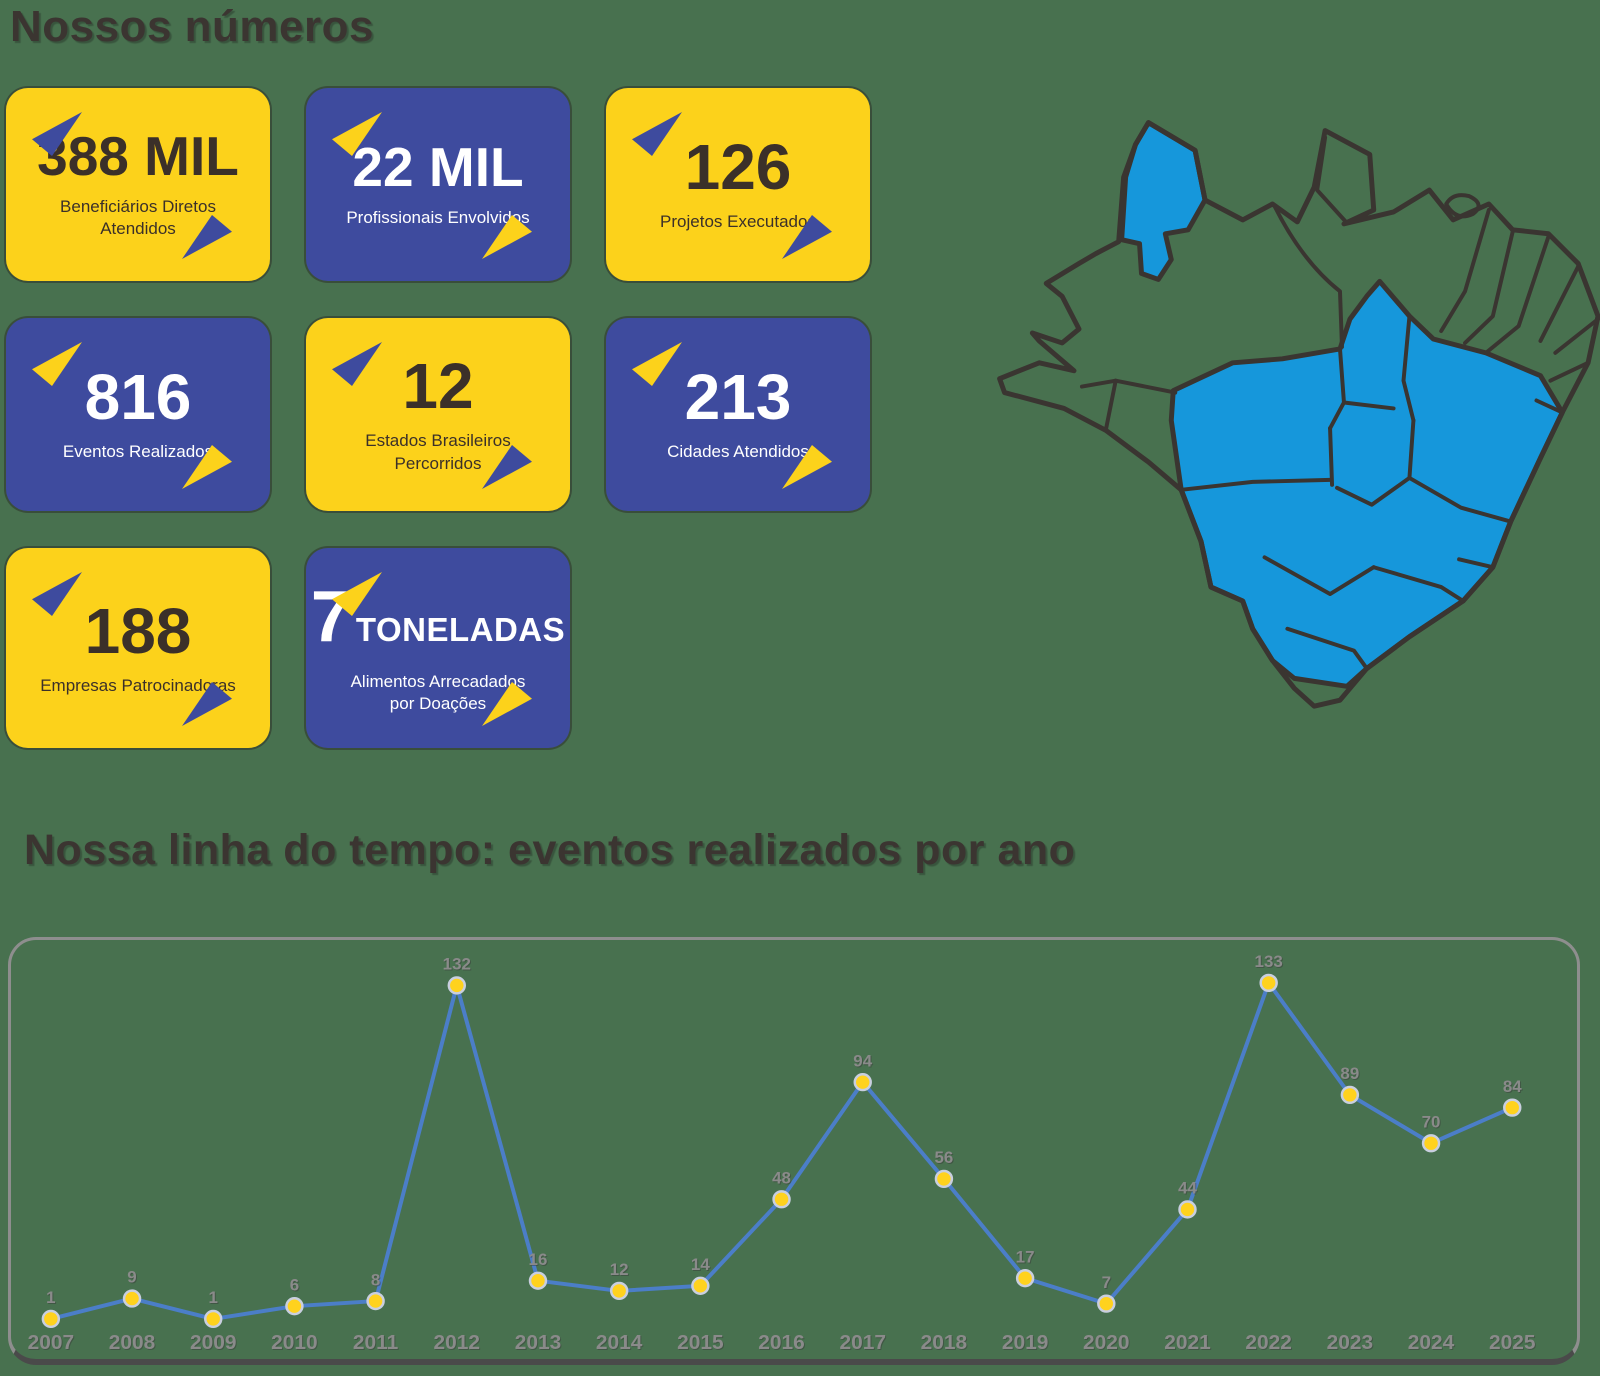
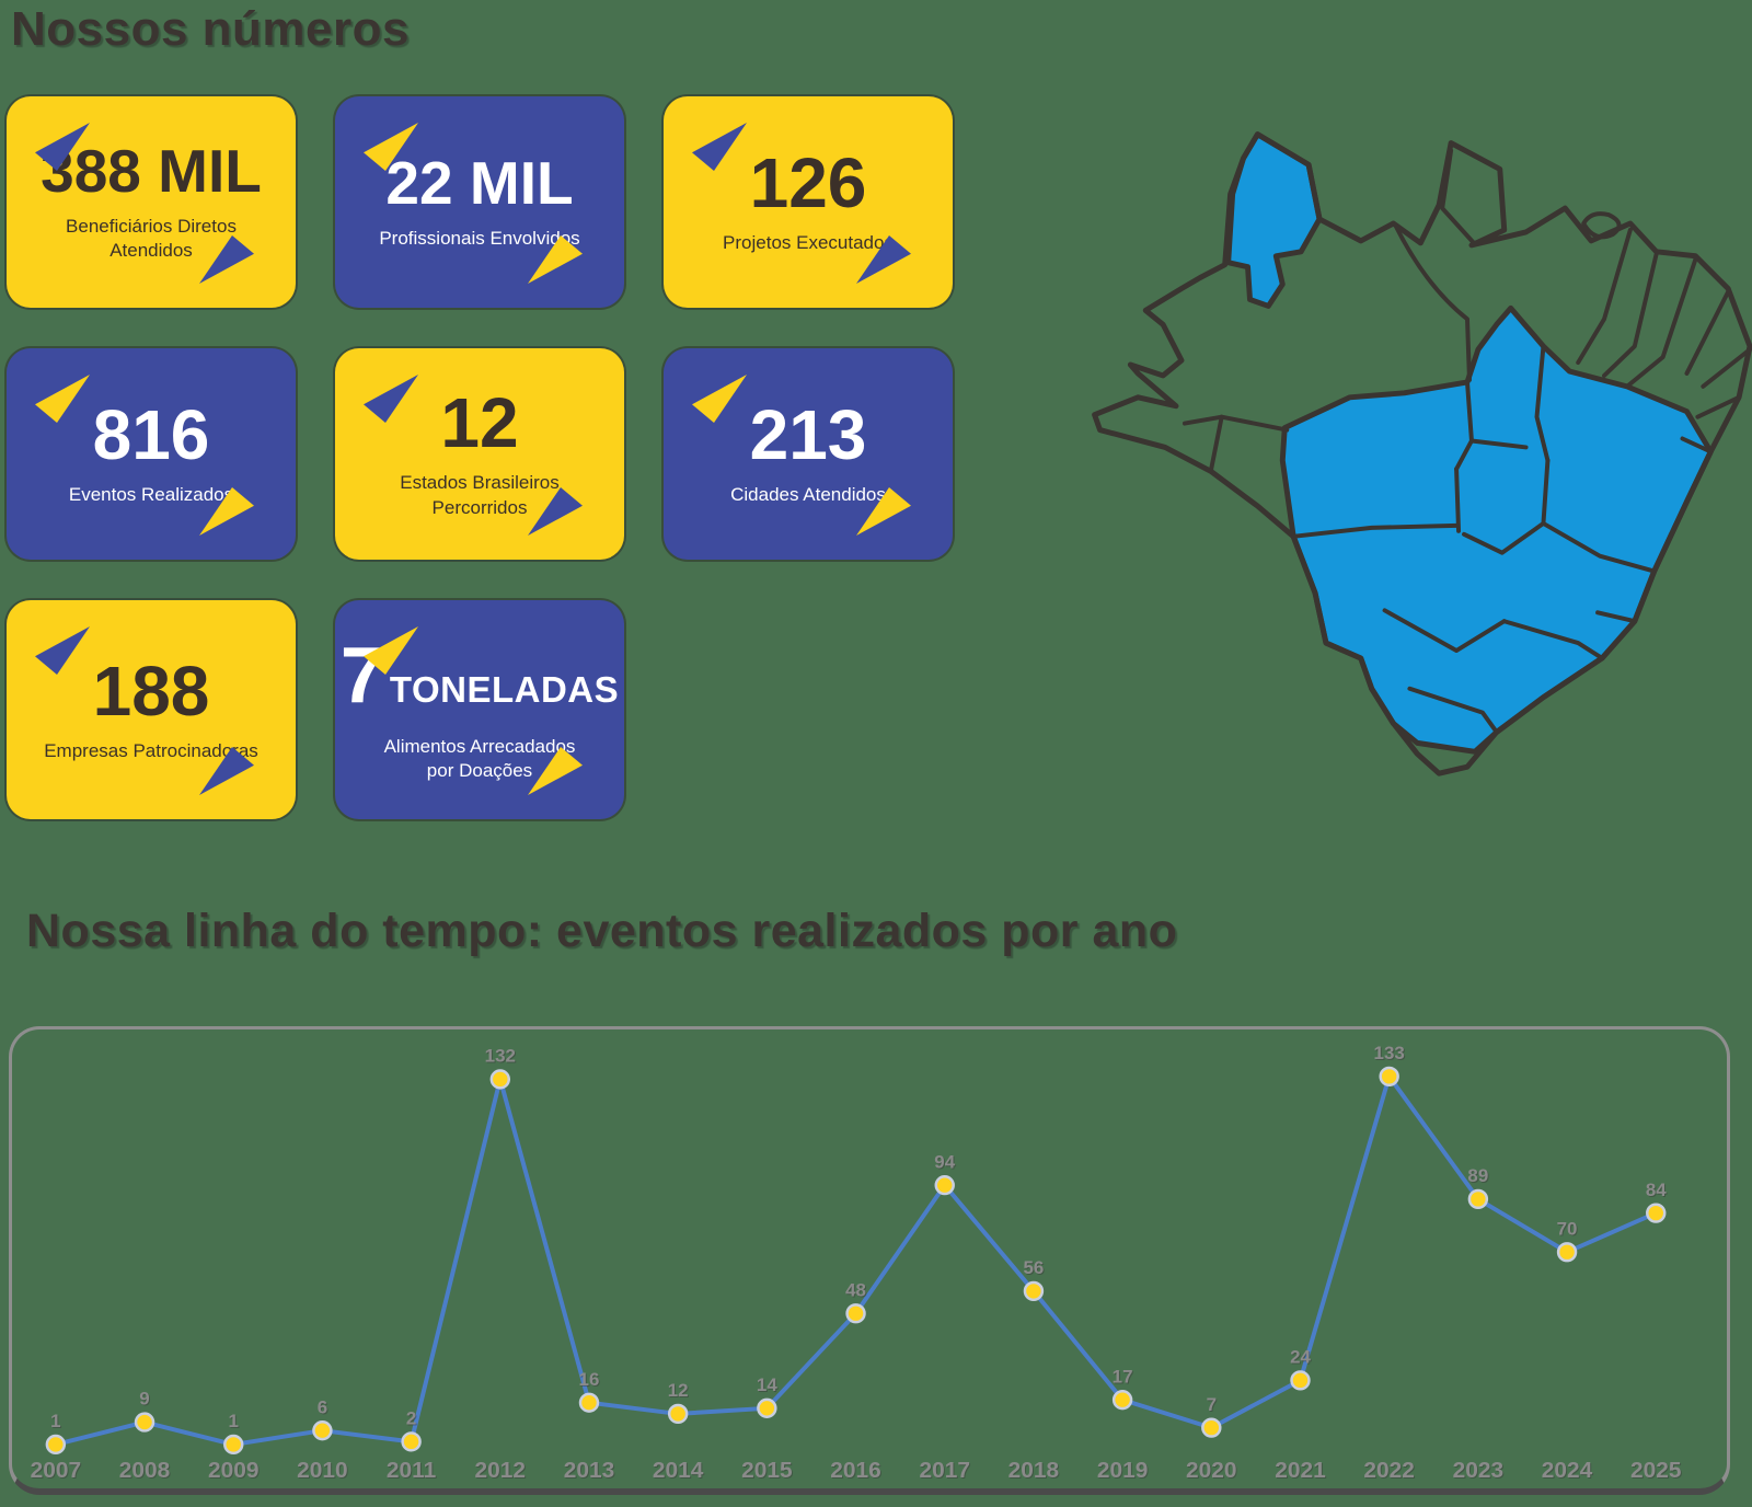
2011: 8 -> 2
2021: 44 -> 24
